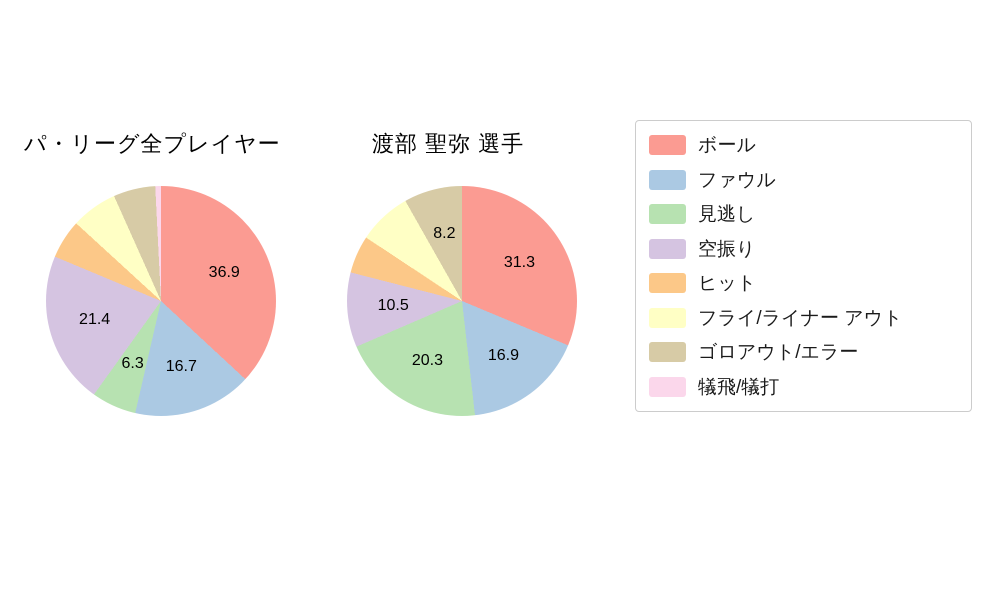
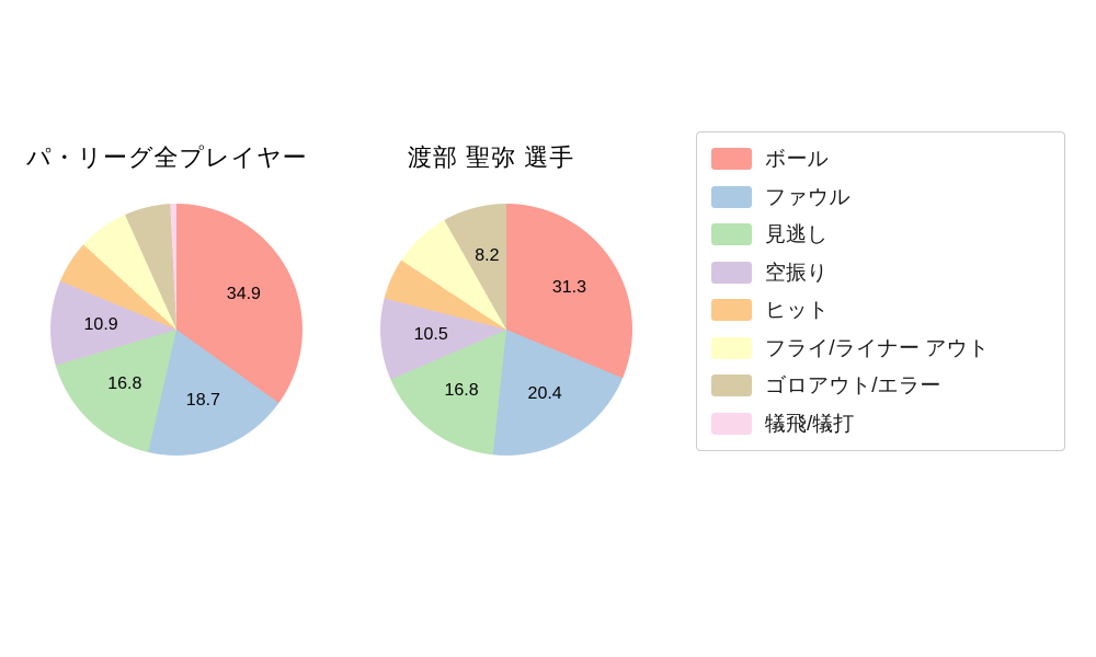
パ・リーグ全プレイヤー/ボール: 36.9 -> 34.9
パ・リーグ全プレイヤー/ファウル: 16.7 -> 18.7
パ・リーグ全プレイヤー/見逃し: 6.3 -> 16.8
パ・リーグ全プレイヤー/空振り: 21.4 -> 10.9
渡部 聖弥 選手/ファウル: 16.9 -> 20.4
渡部 聖弥 選手/見逃し: 20.3 -> 16.8
